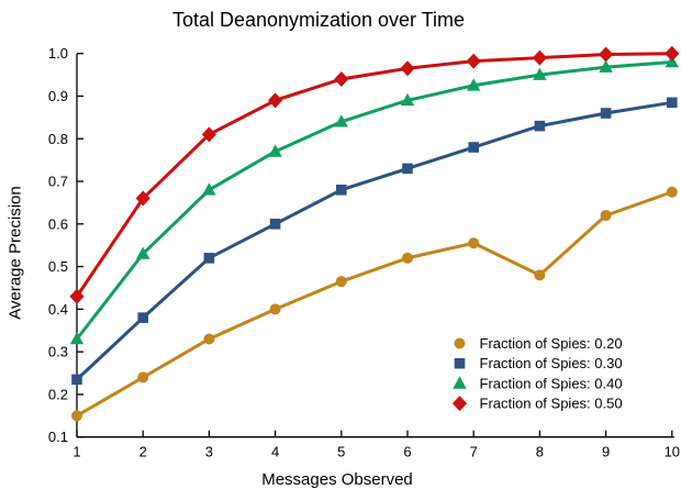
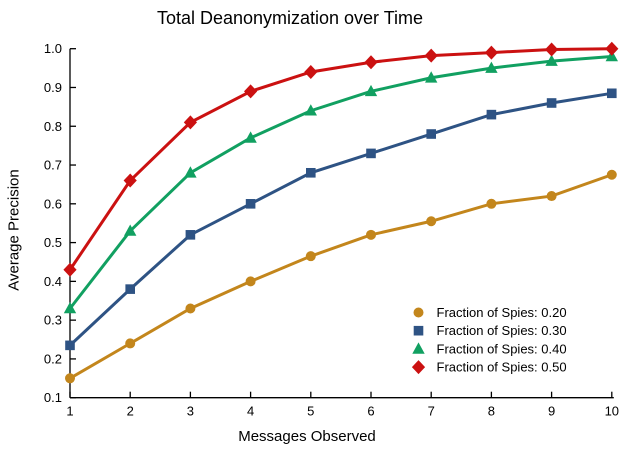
Fraction of Spies: 0.20/8: 0.48 -> 0.60
